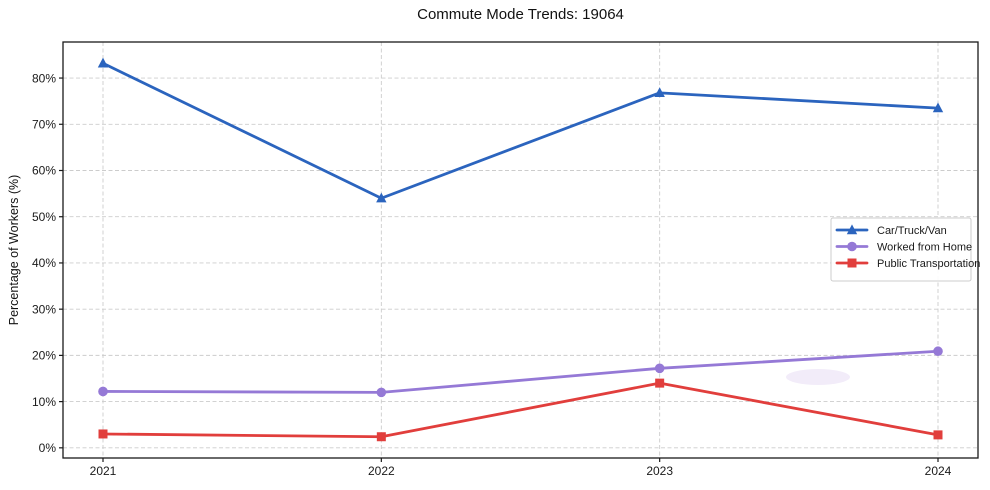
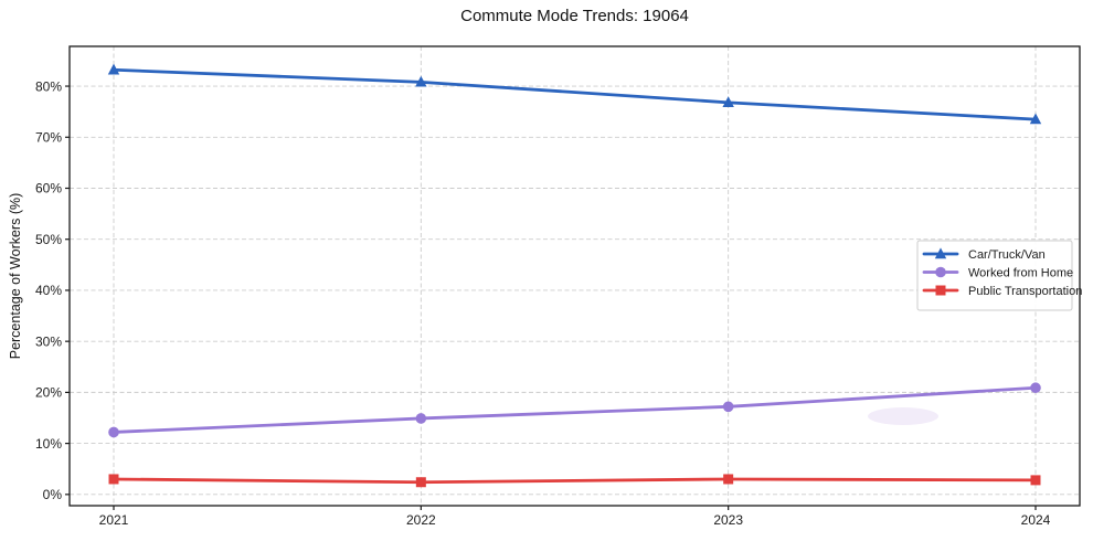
Car/Truck/Van/2022: 54% -> 81%
Worked from Home/2022: 12% -> 15%
Public Transportation/2023: 14% -> 3%
